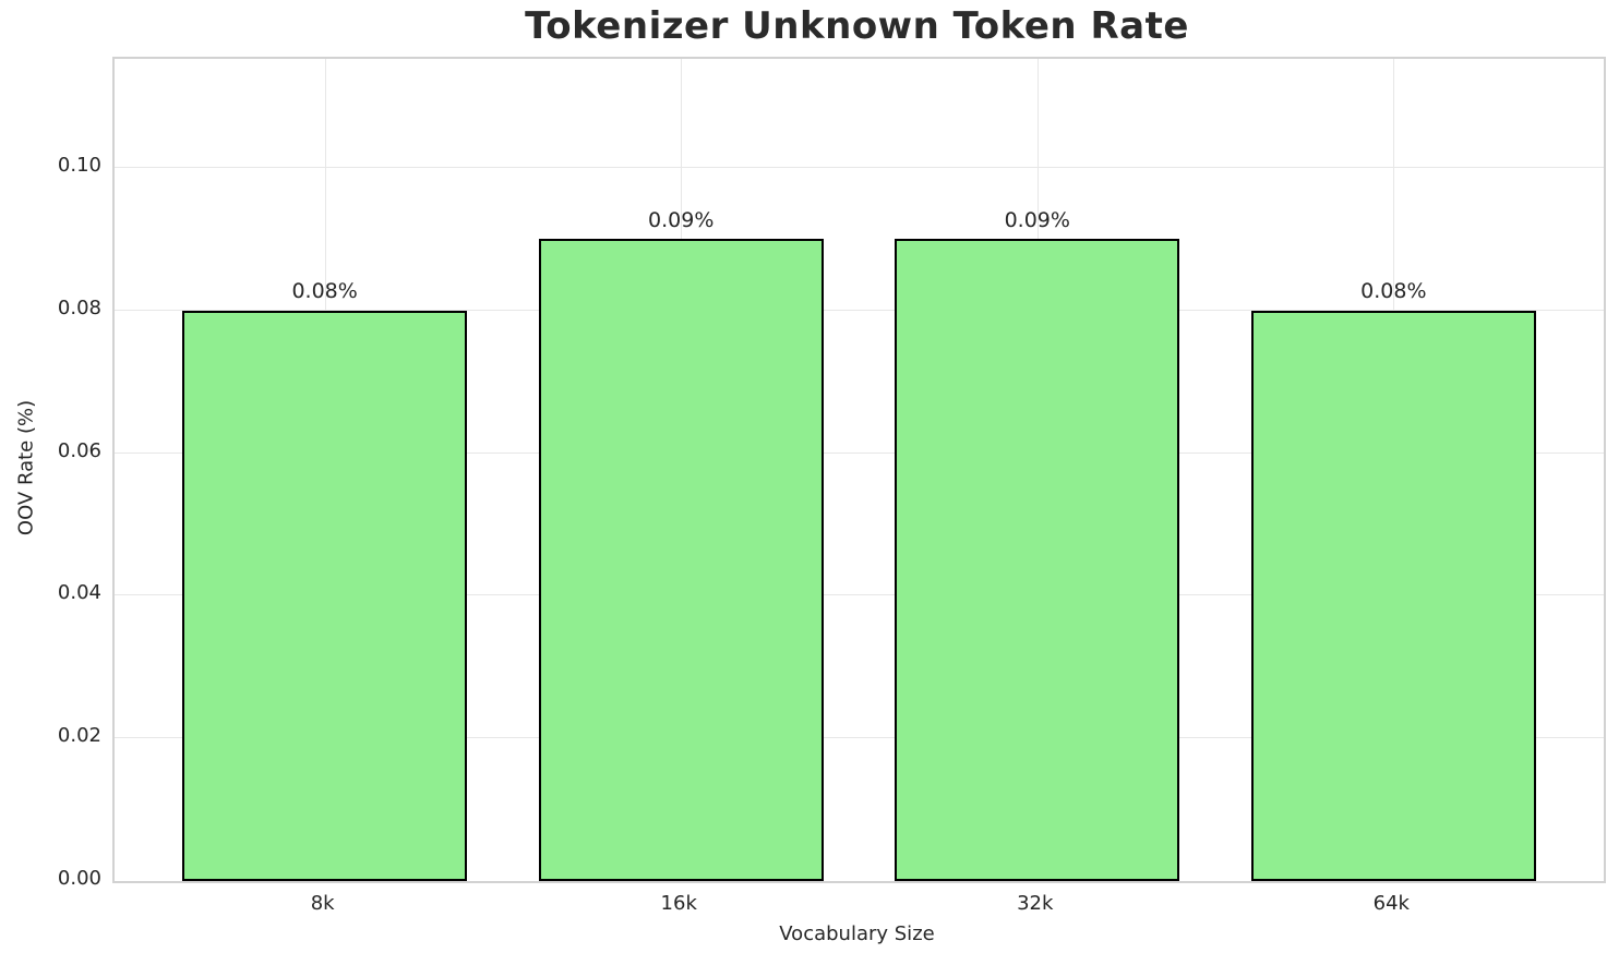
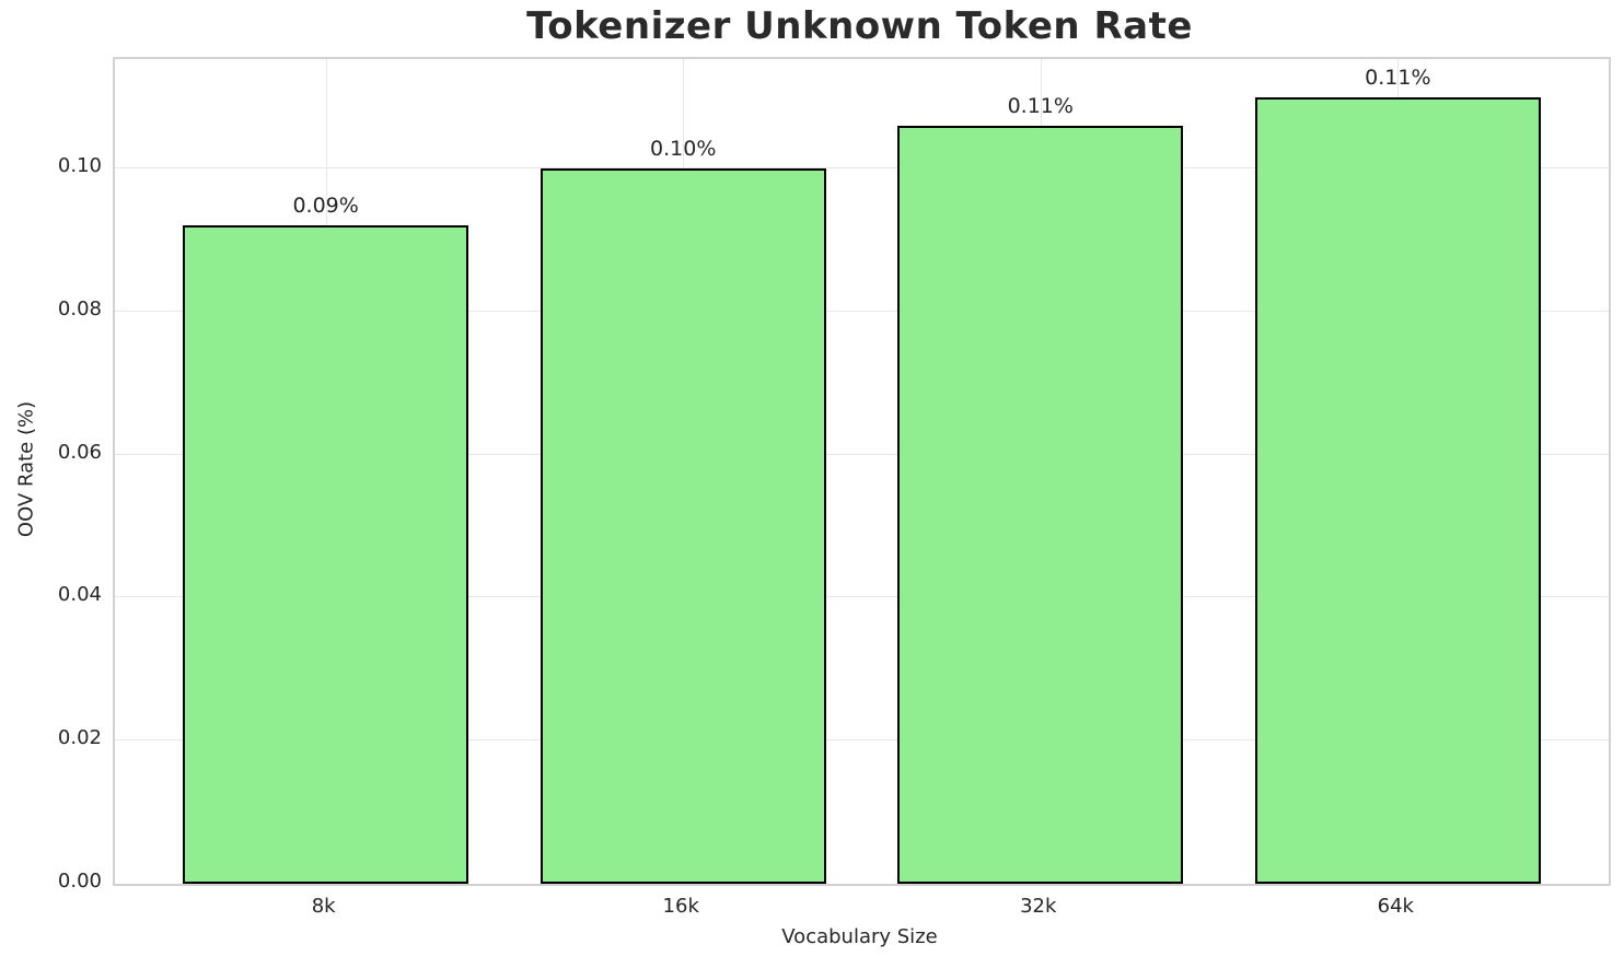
8k: 0.08% -> 0.09%
16k: 0.09% -> 0.10%
32k: 0.09% -> 0.11%
64k: 0.08% -> 0.11%
